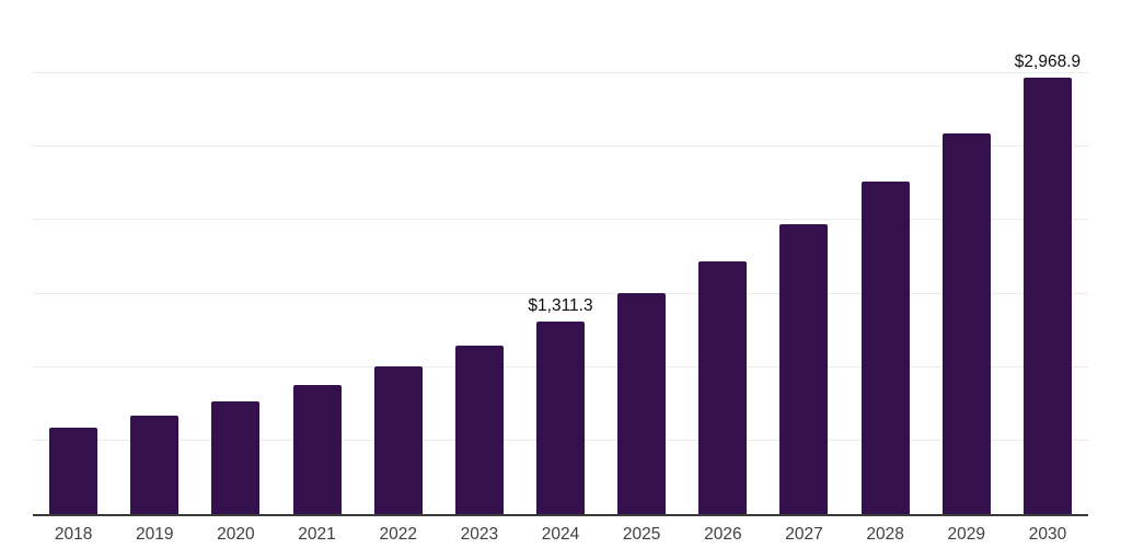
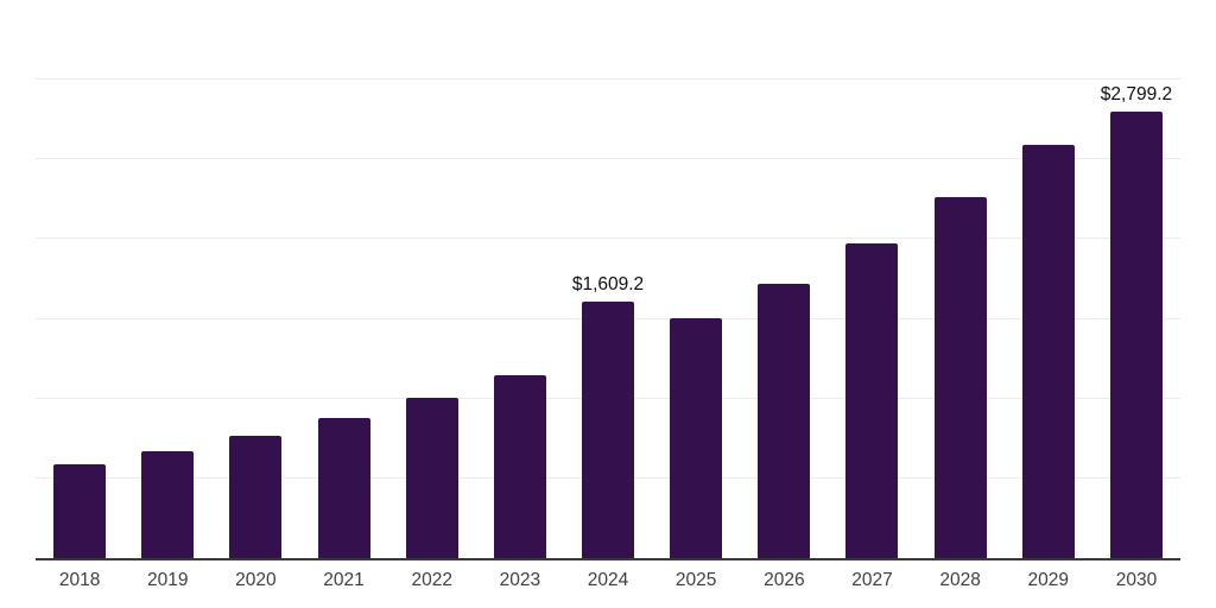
2024: $1,311.3 -> $1,609.2
2030: $2,968.9 -> $2,799.2
